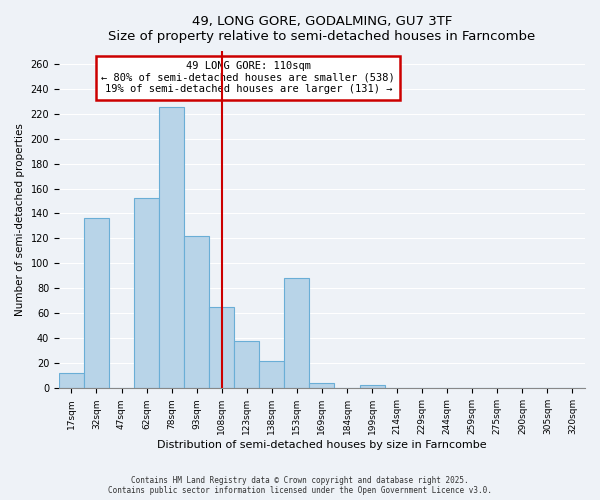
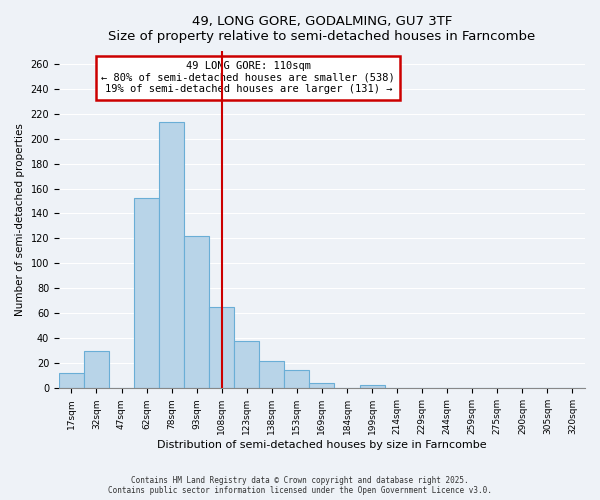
32sqm: 136 -> 30
78sqm: 225 -> 213
153sqm: 88 -> 15
